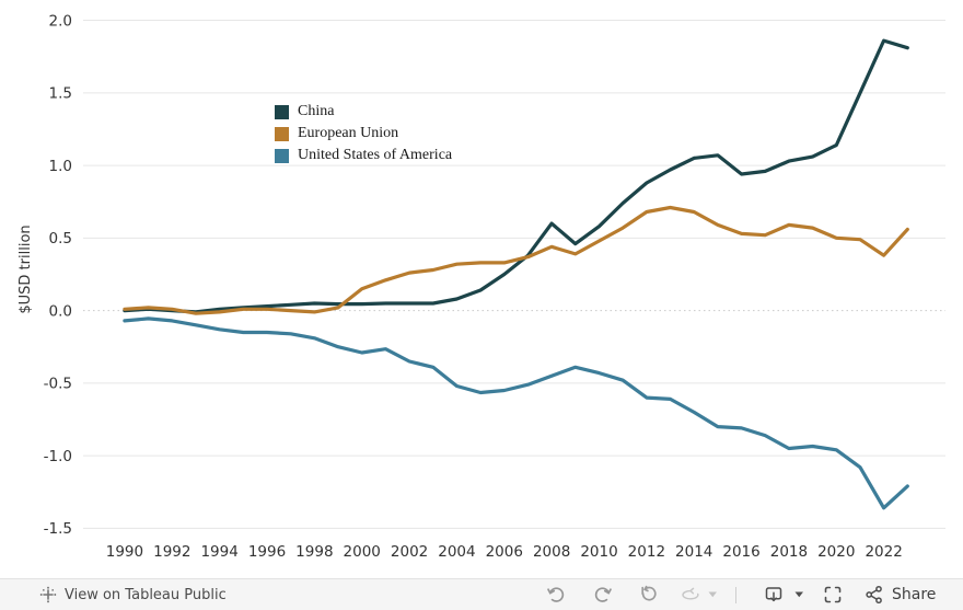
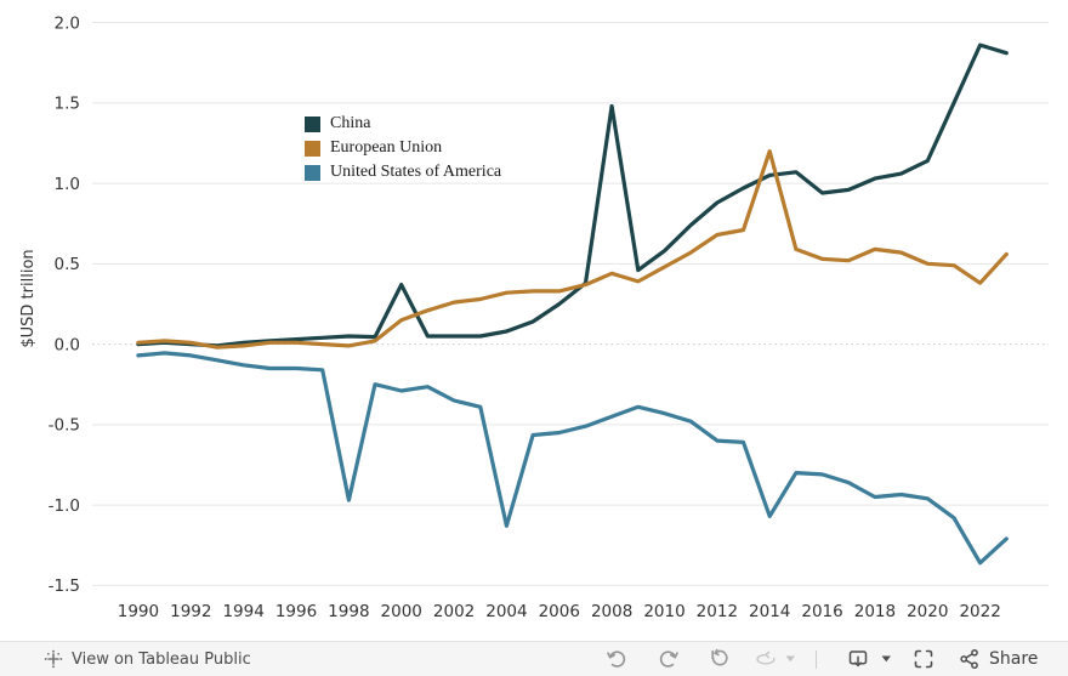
United States of America/1998: -0.19 -> -0.97
China/2000: 0.04 -> 0.37
United States of America/2004: -0.52 -> -1.13
China/2008: 0.60 -> 1.48
European Union/2014: 0.68 -> 1.20
United States of America/2014: -0.70 -> -1.07
